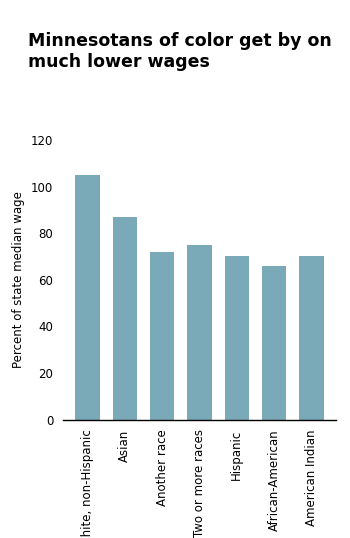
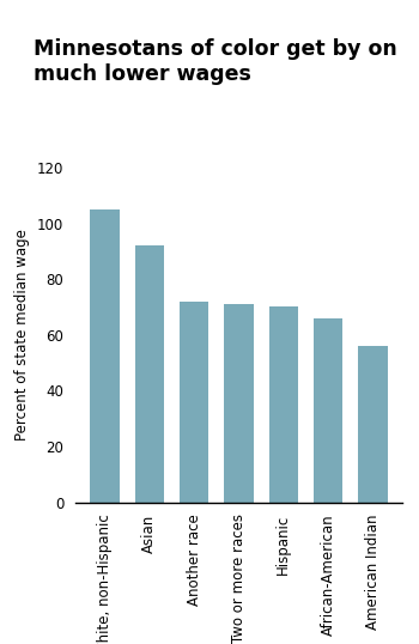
Asian: 87 -> 92
Two or more races: 75 -> 71
American Indian: 70 -> 56
